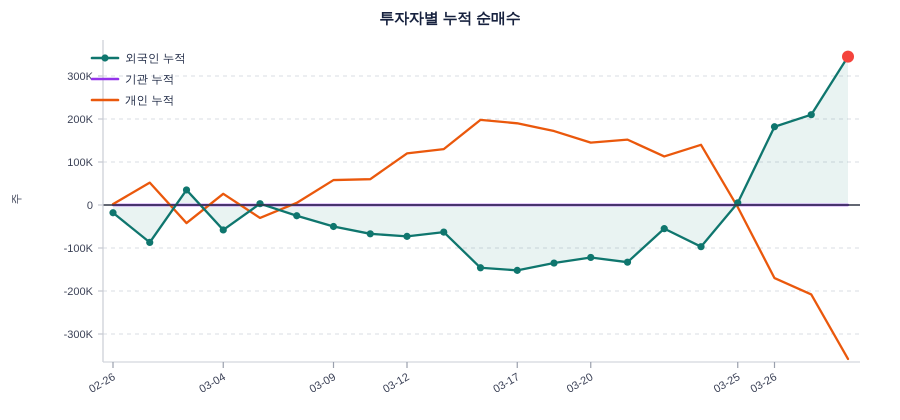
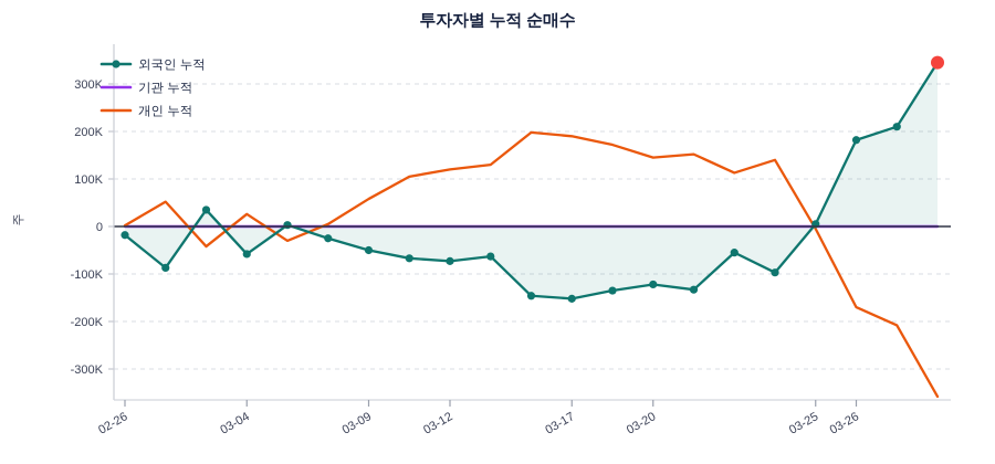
개인 누적/03-09: 60K -> 100K
